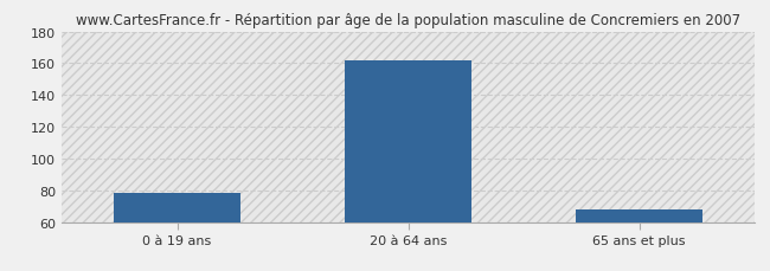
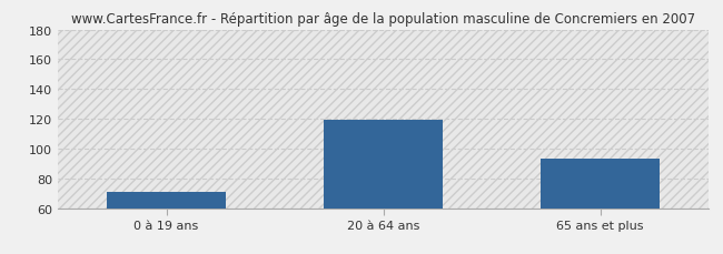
0 à 19 ans: 78 -> 71
20 à 64 ans: 162 -> 119
65 ans et plus: 68 -> 93
